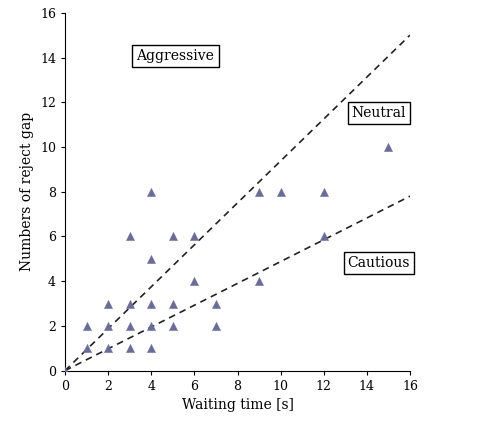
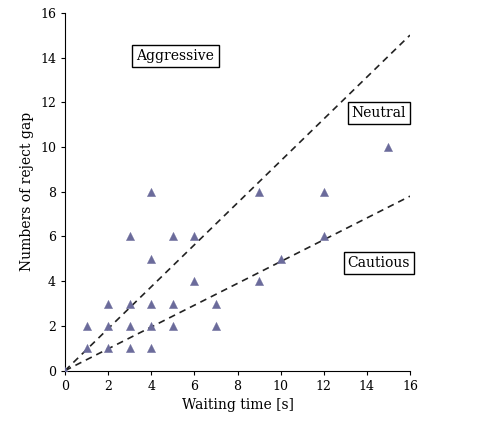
10: 8 -> 5
